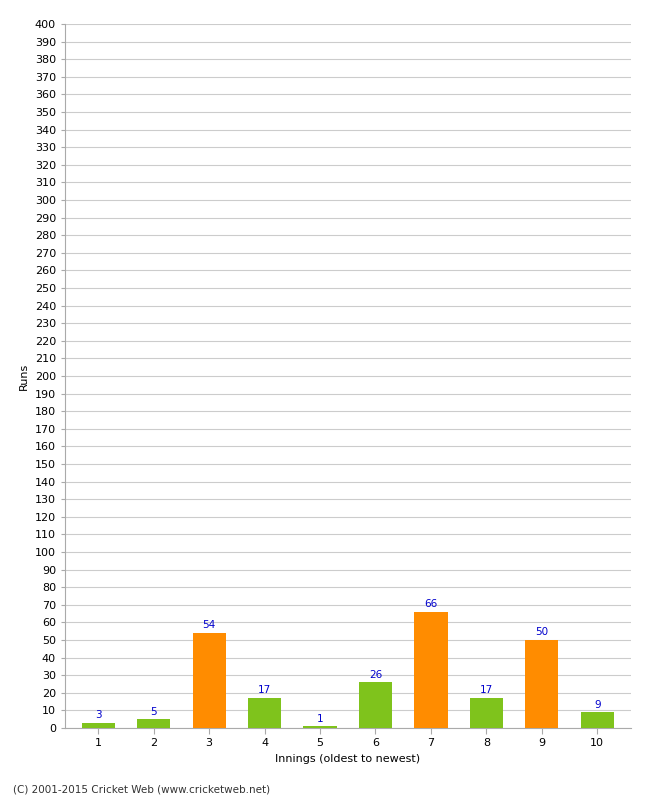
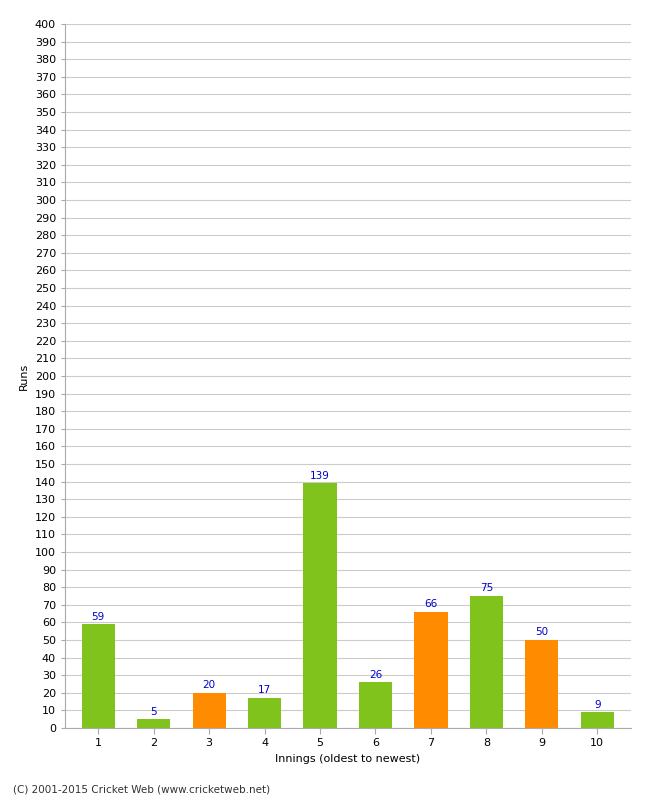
1: 3 -> 59
3: 54 -> 20
5: 1 -> 139
8: 17 -> 75
